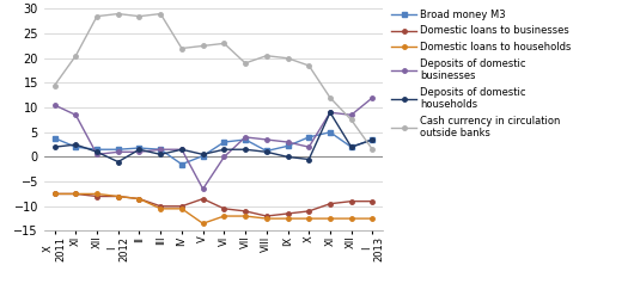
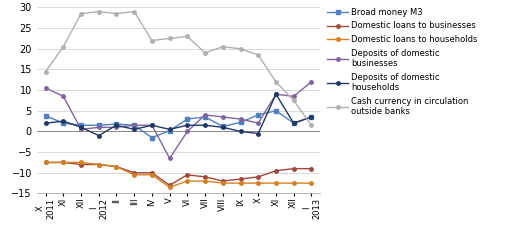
Domestic loans to businesses/V: -8.5 -> -13.0
